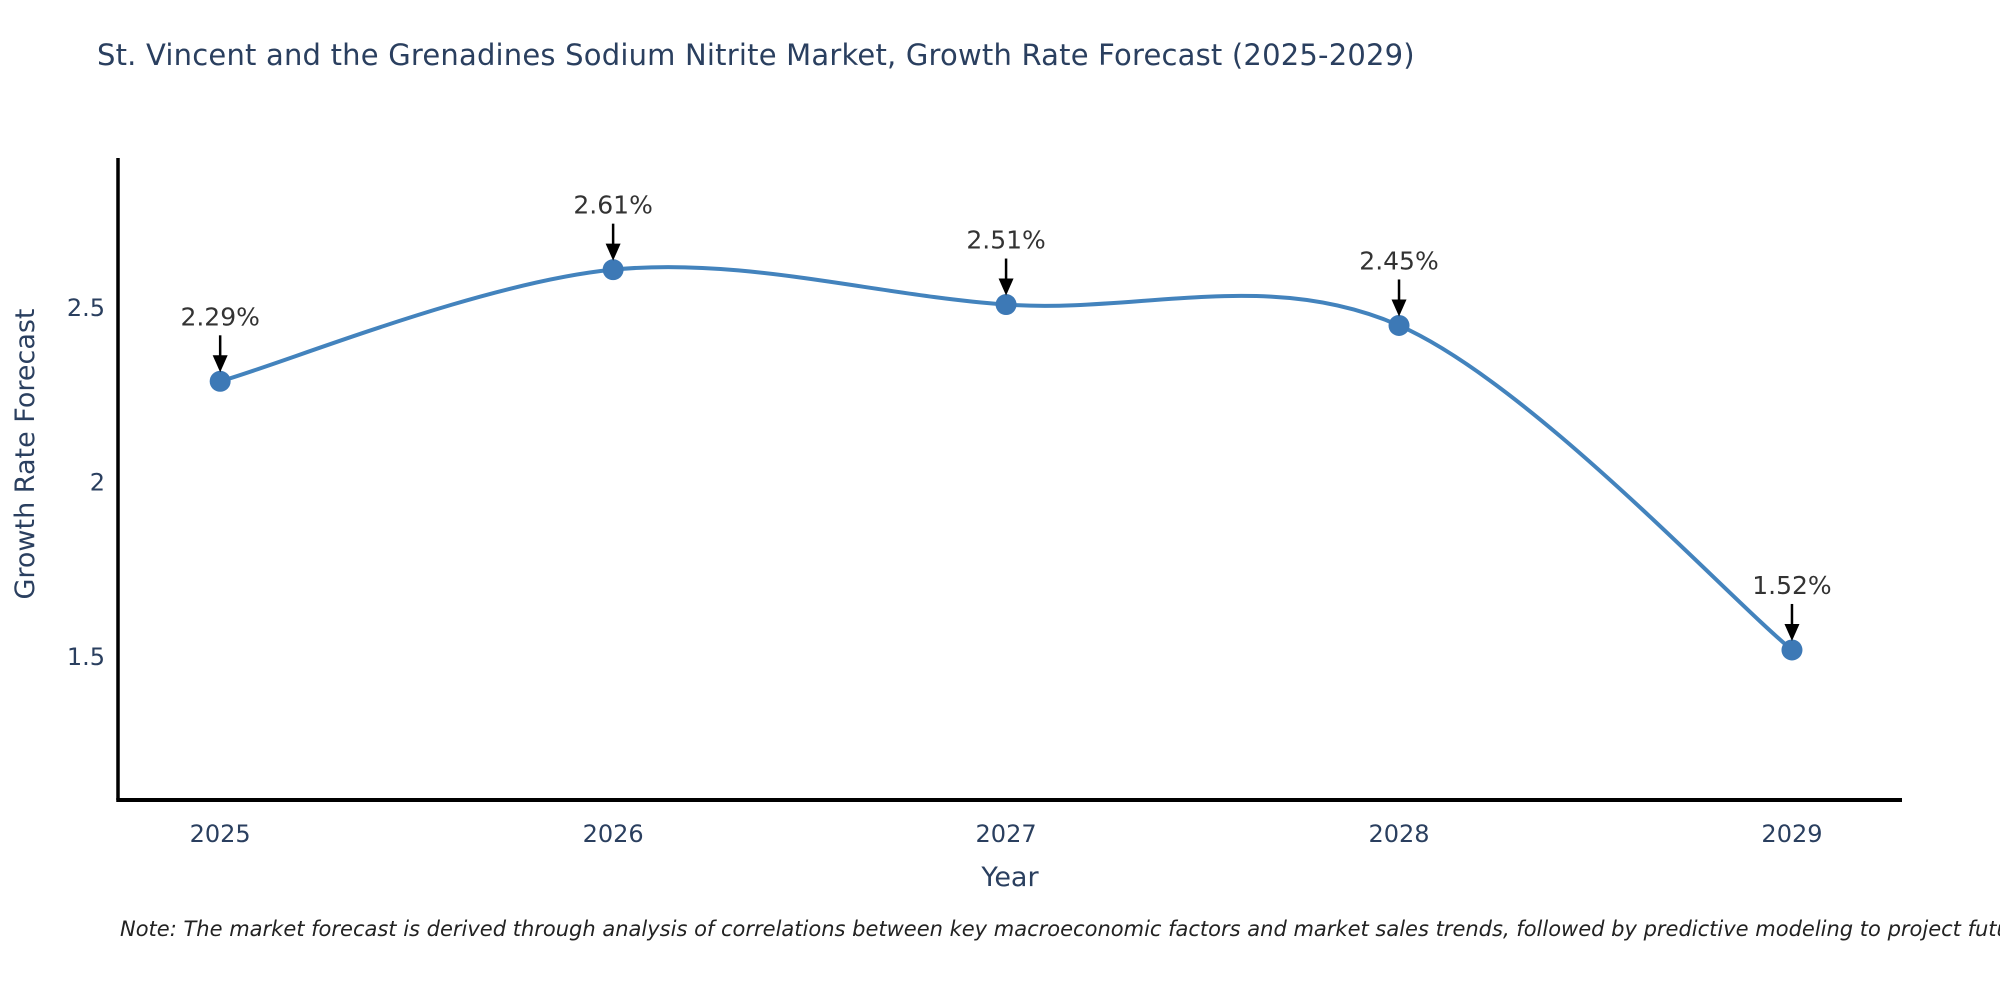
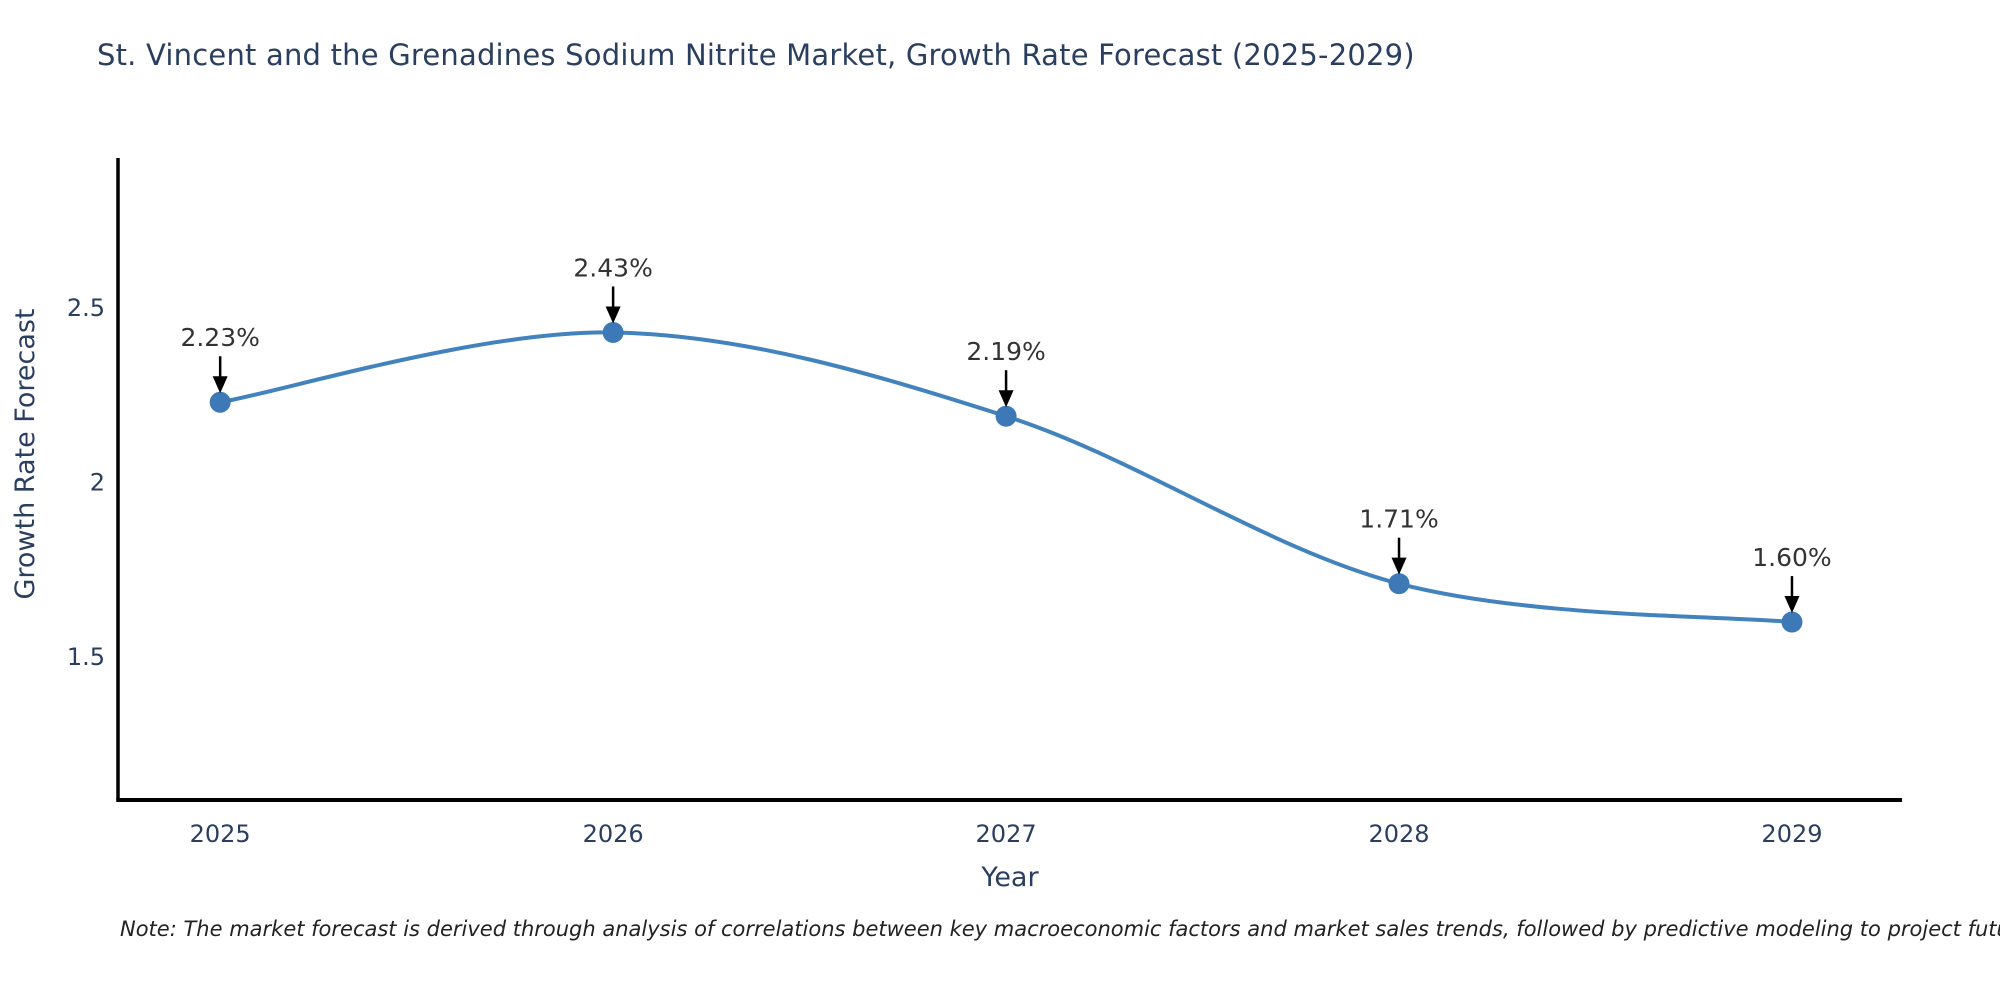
2025: 2.29% -> 2.23%
2026: 2.61% -> 2.43%
2027: 2.51% -> 2.19%
2028: 2.45% -> 1.71%
2029: 1.52% -> 1.60%
